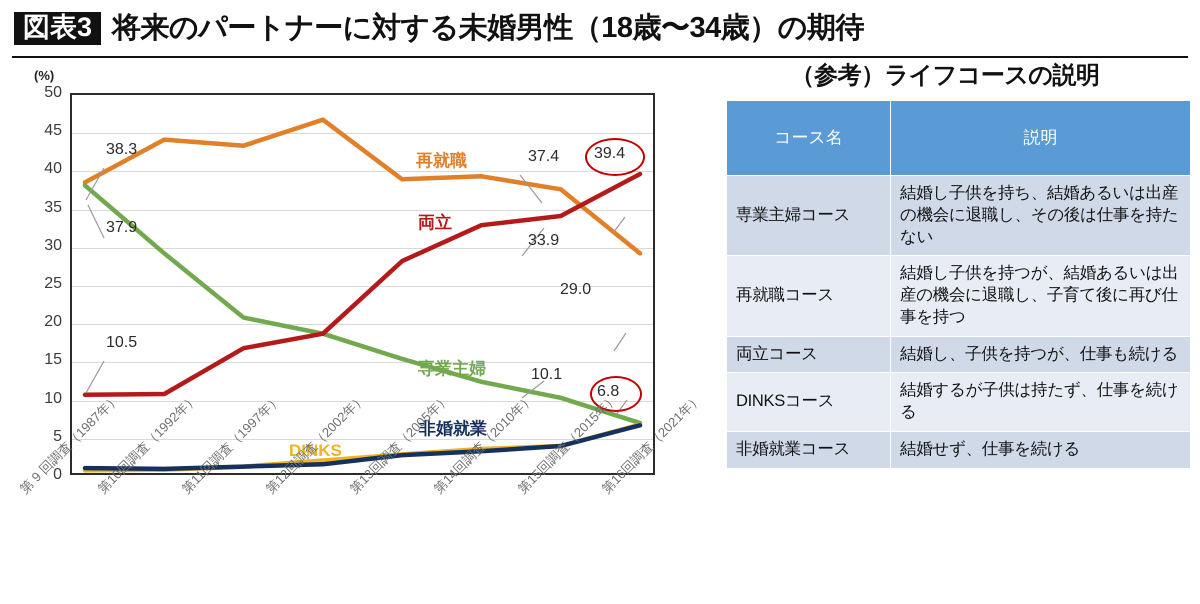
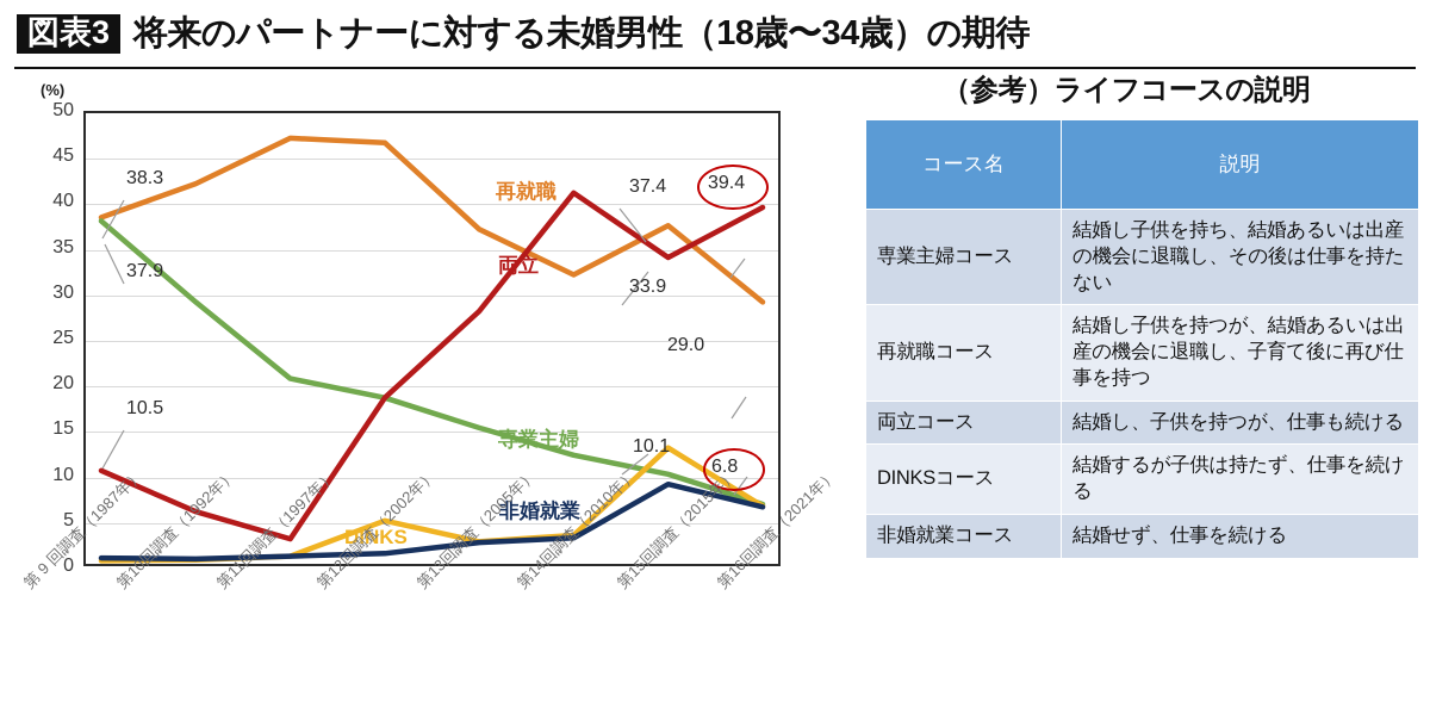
再就職/第10回調査（1992年）: 44 -> 42
両立/第10回調査（1992年）: 11 -> 6
再就職/第11回調査（1997年）: 43 -> 47
両立/第11回調査（1997年）: 17 -> 3
DINKS/第12回調査（2002年）: 2 -> 5
再就職/第13回調査（2005年）: 39 -> 37
再就職/第14回調査（2010年）: 39 -> 32
両立/第14回調査（2010年）: 33 -> 41
非婚就業/第15回調査（2015年）: 4 -> 9
DINKS/第15回調査（2015年）: 4 -> 13
